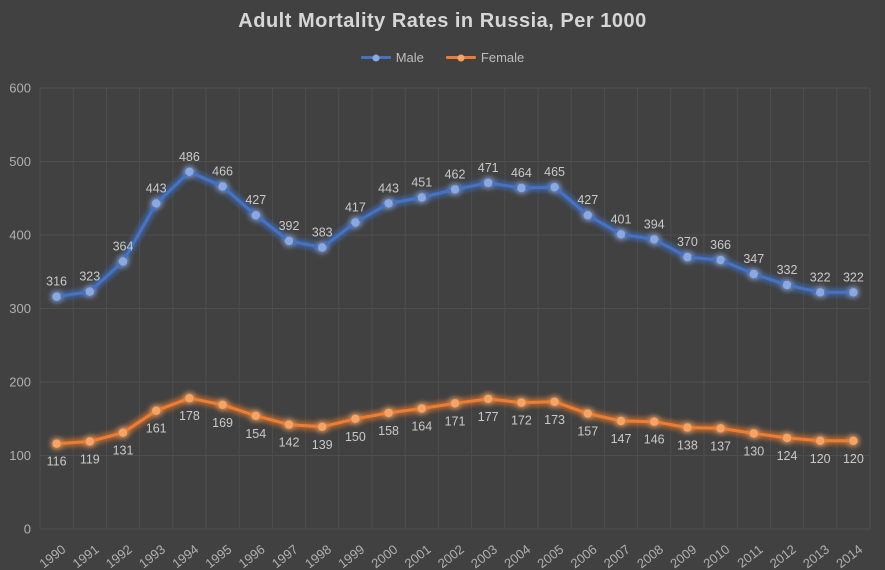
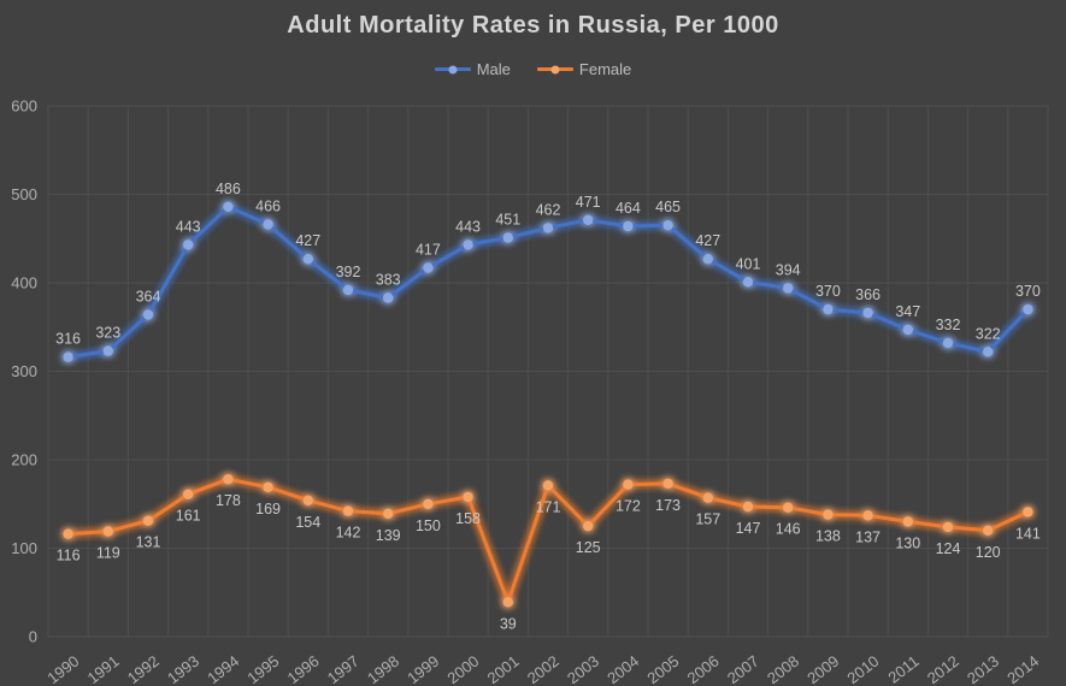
Female/2001: 164 -> 39
Female/2003: 177 -> 125
Male/2014: 322 -> 370
Female/2014: 120 -> 141
